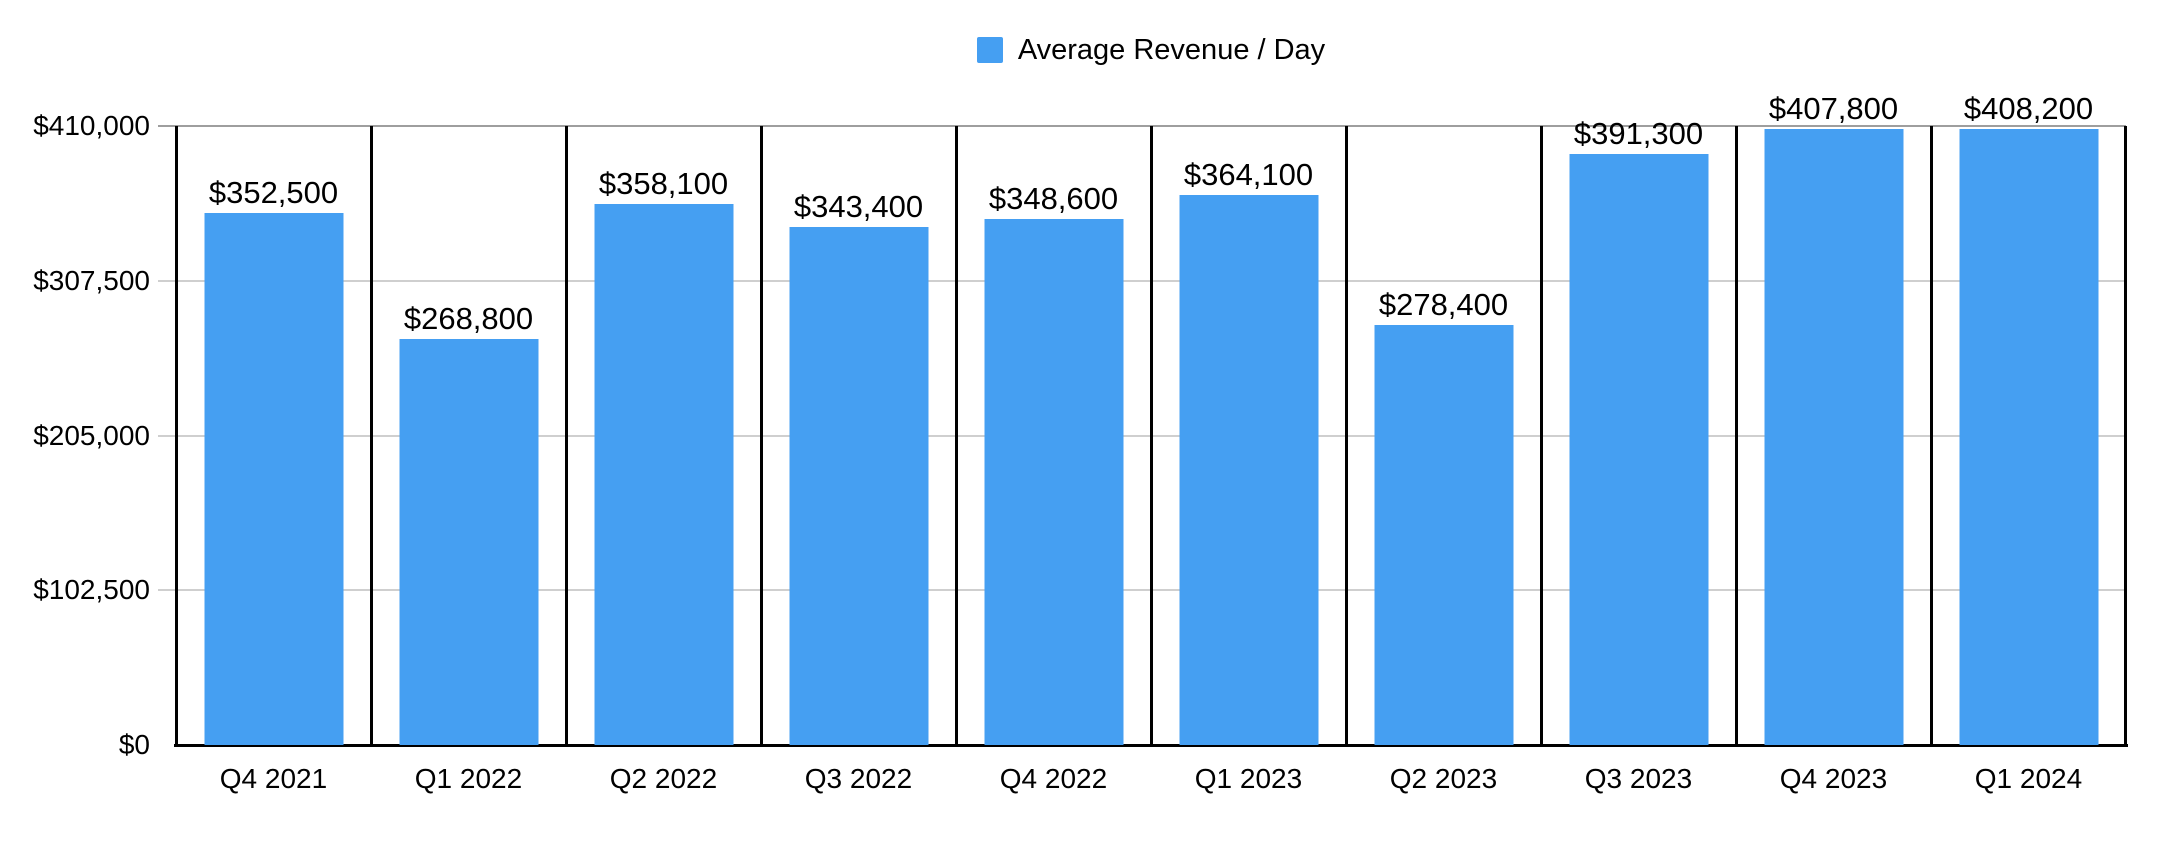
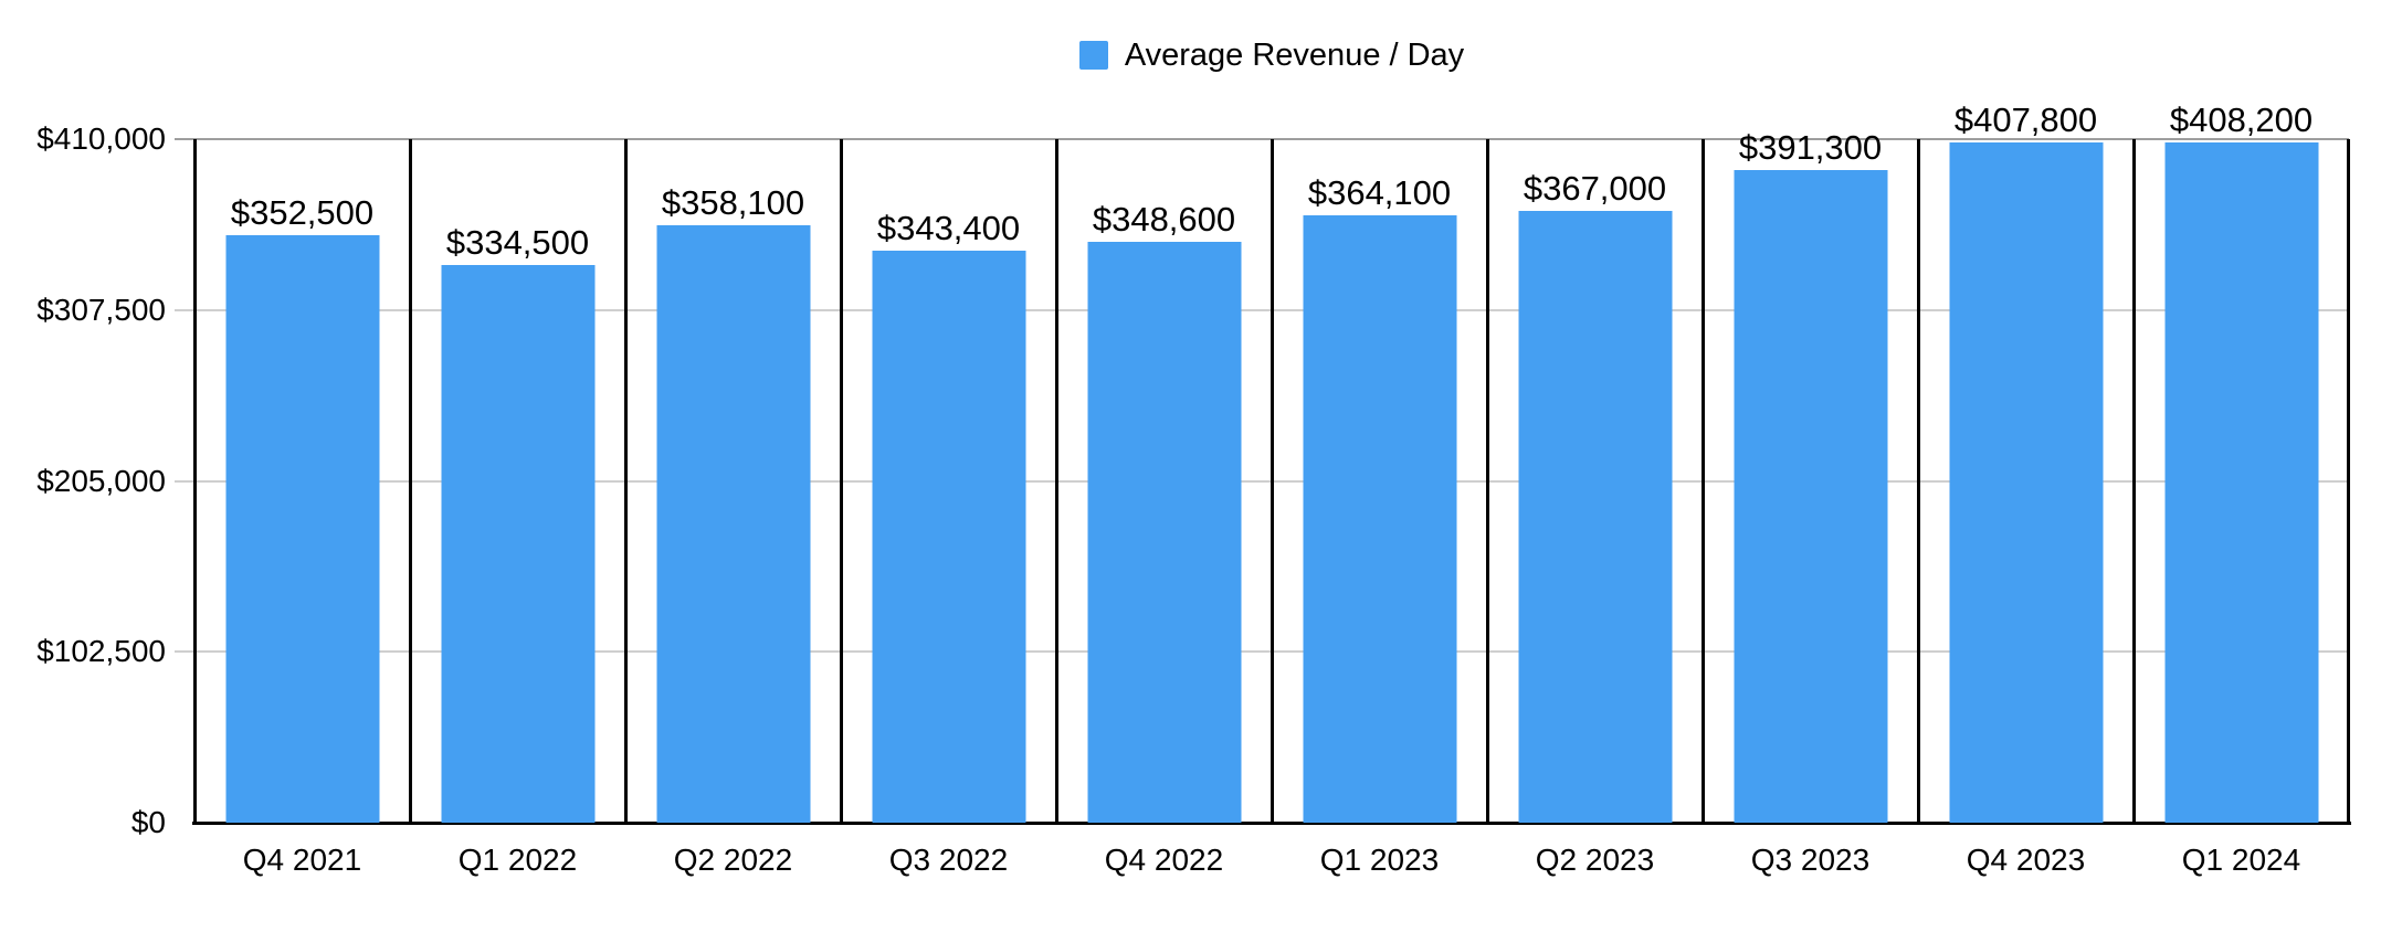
Q1 2022: $268,800 -> $334,500
Q2 2023: $278,400 -> $367,000
